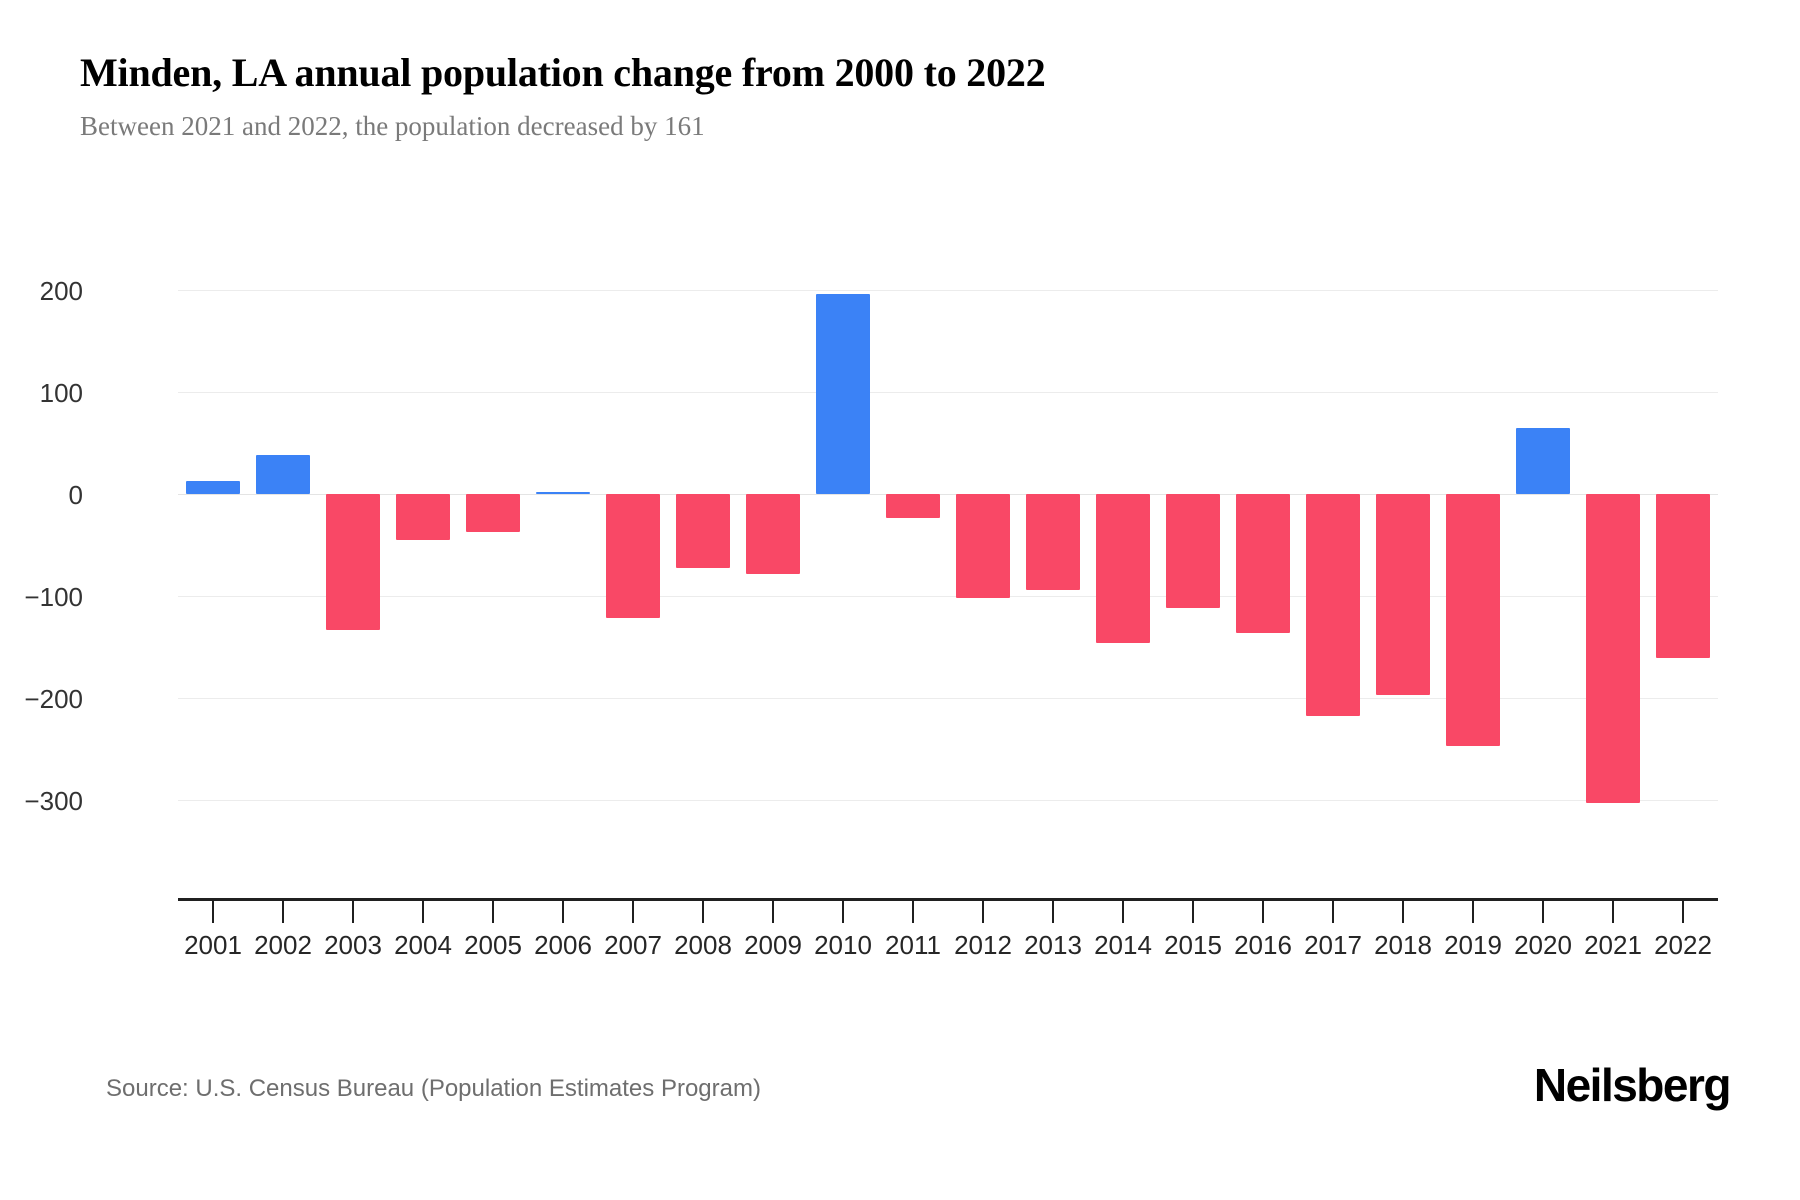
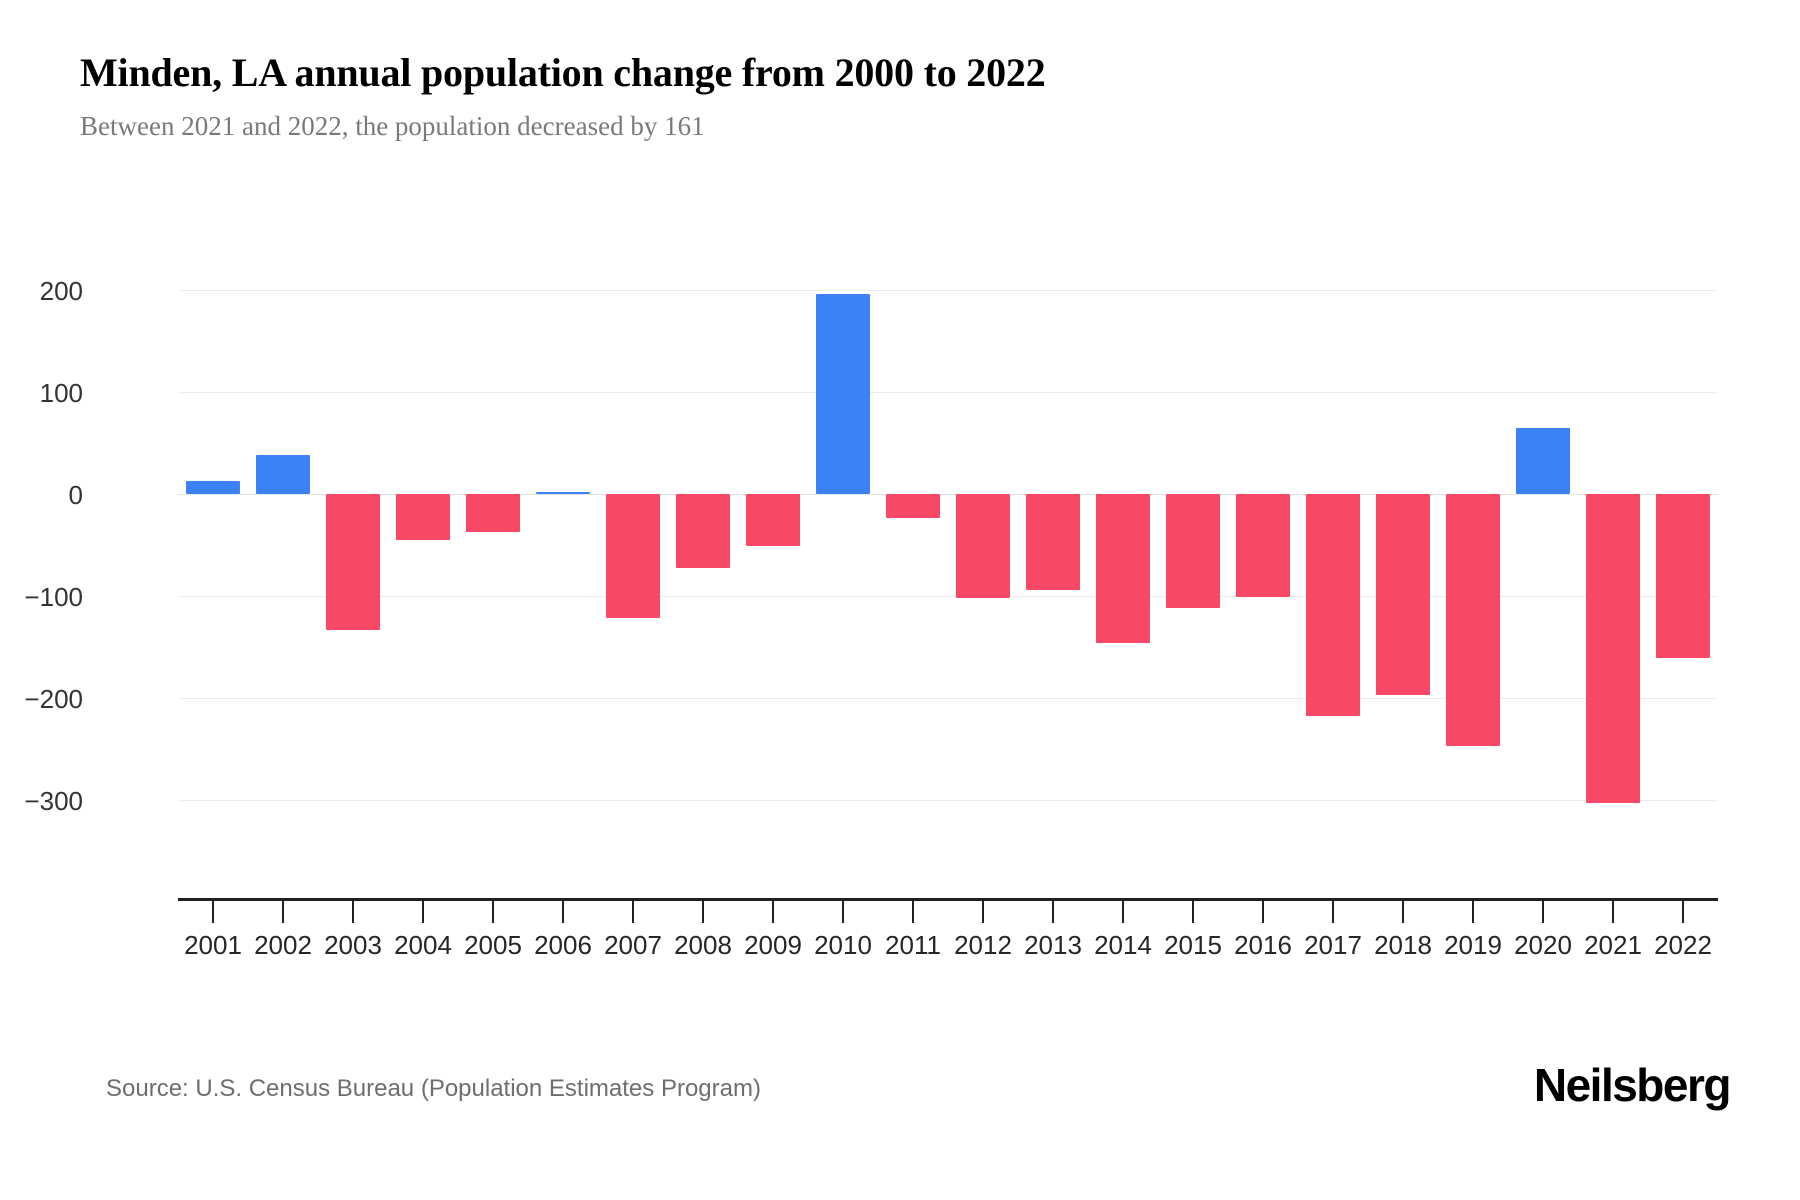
2009: -78 -> -51
2016: -136 -> -101
